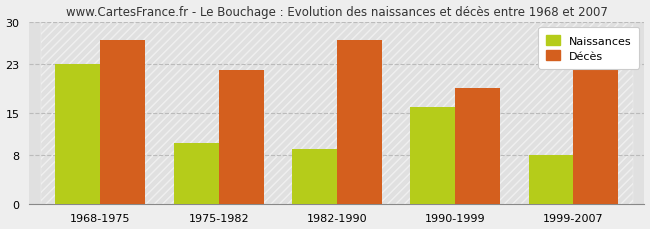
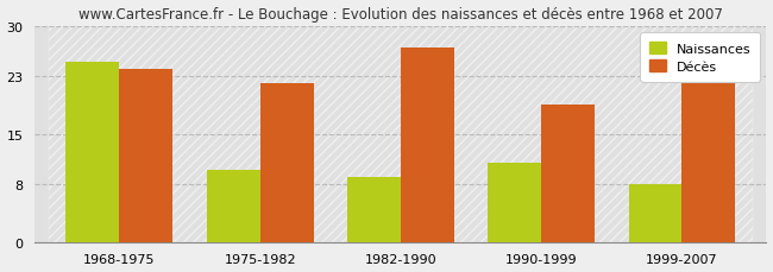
Naissances/1968-1975: 23 -> 25
Décès/1968-1975: 27 -> 24
Naissances/1990-1999: 16 -> 11
